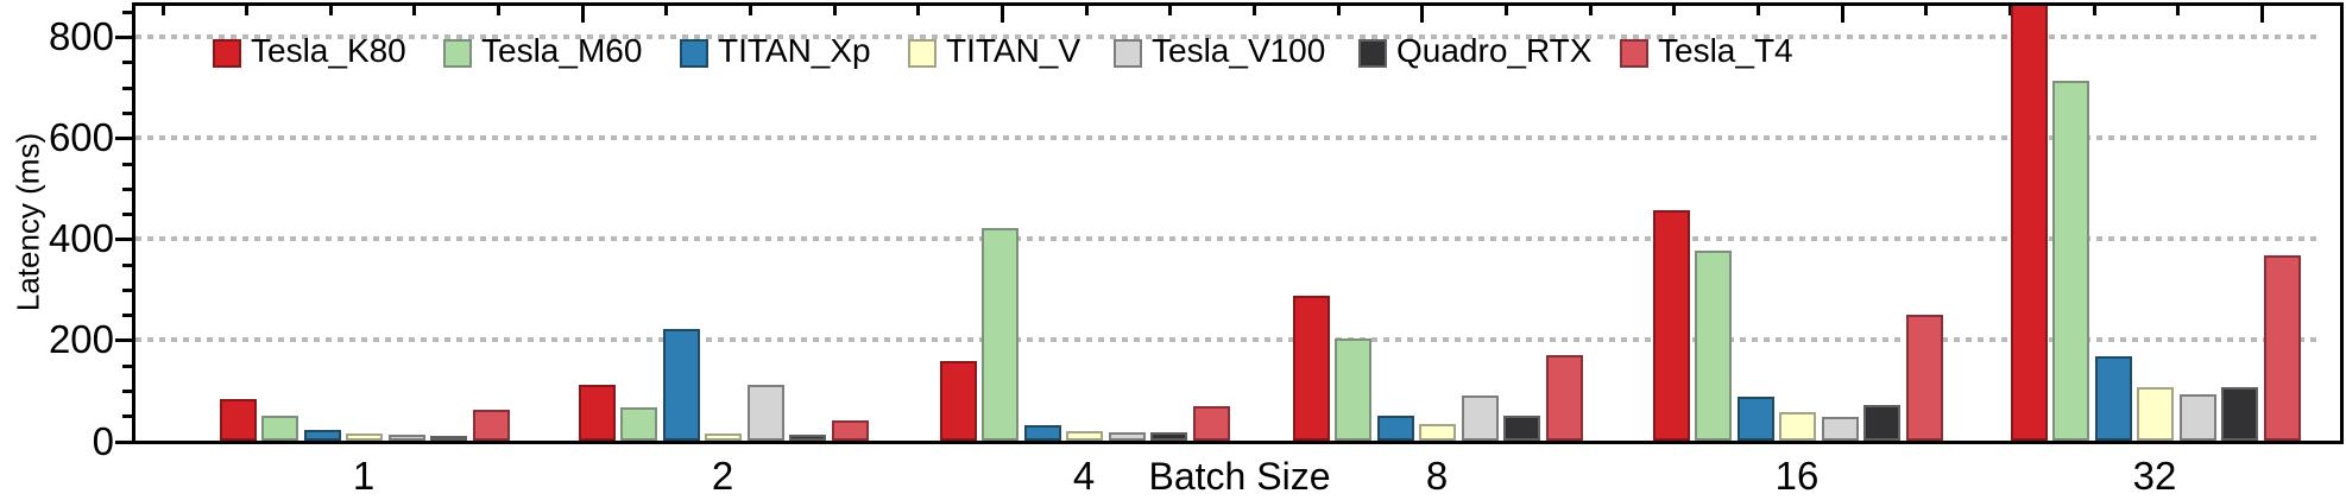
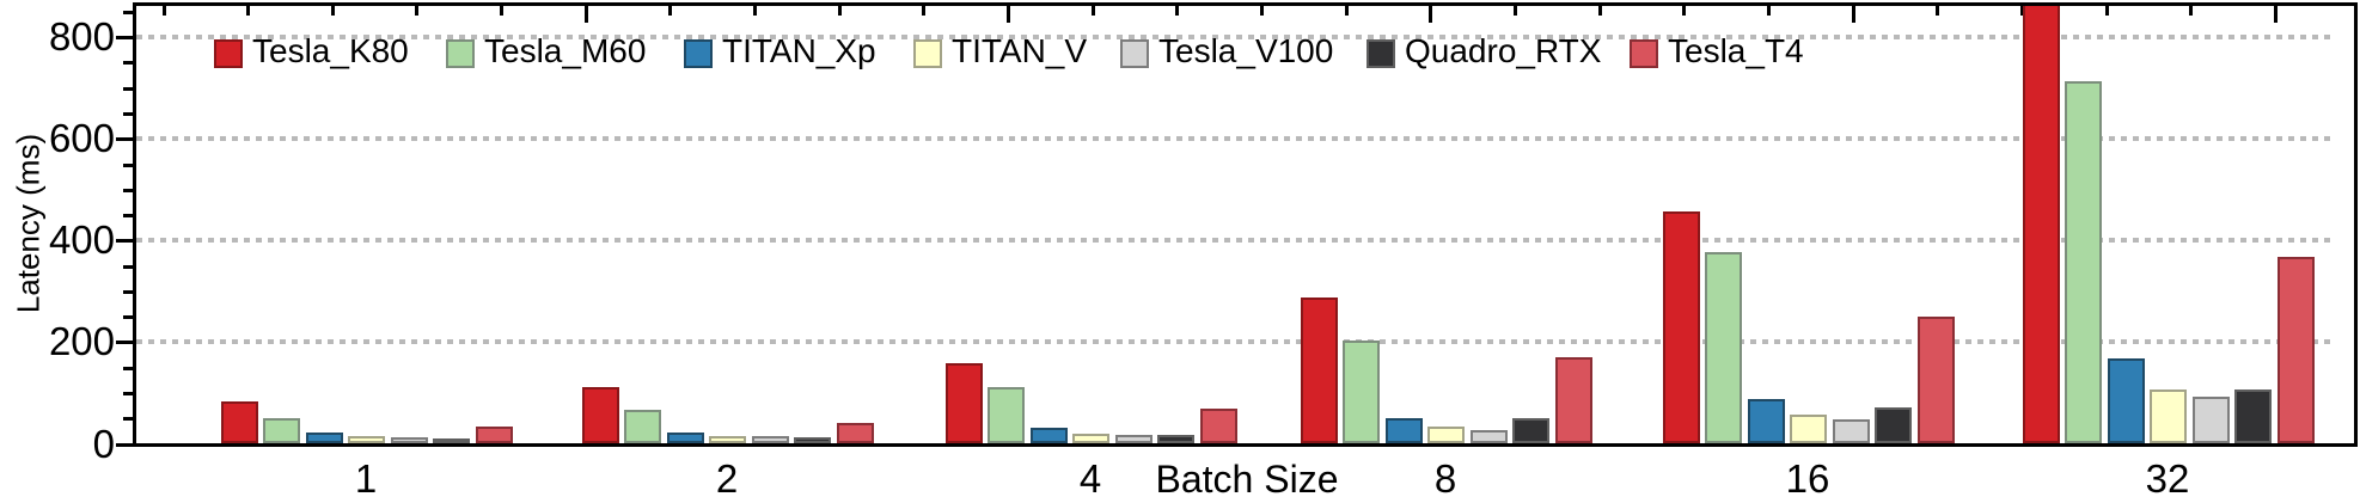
Tesla_T4/1: 60 -> 30
TITAN_Xp/2: 220 -> 20
Tesla_V100/2: 110 -> 10
Tesla_M60/4: 420 -> 110
Tesla_V100/8: 90 -> 30
